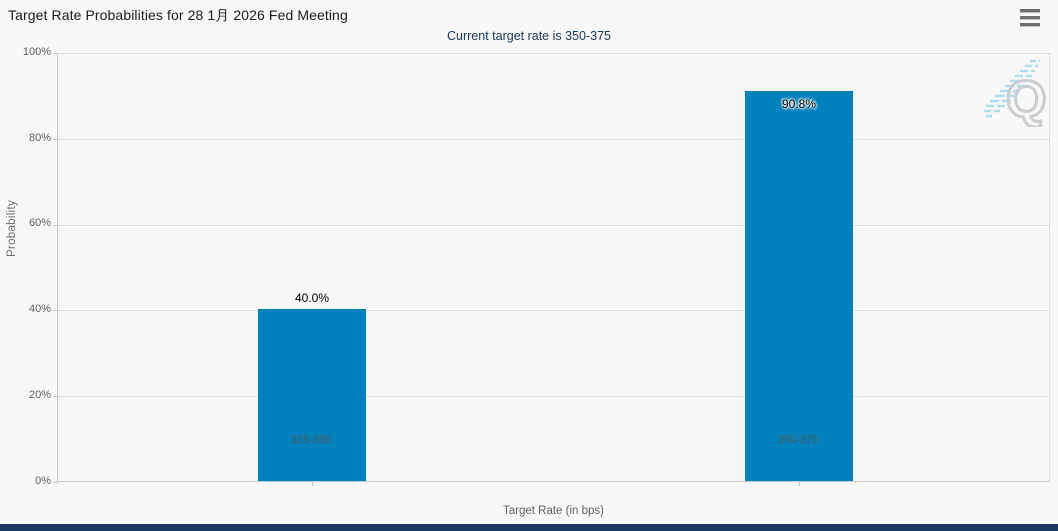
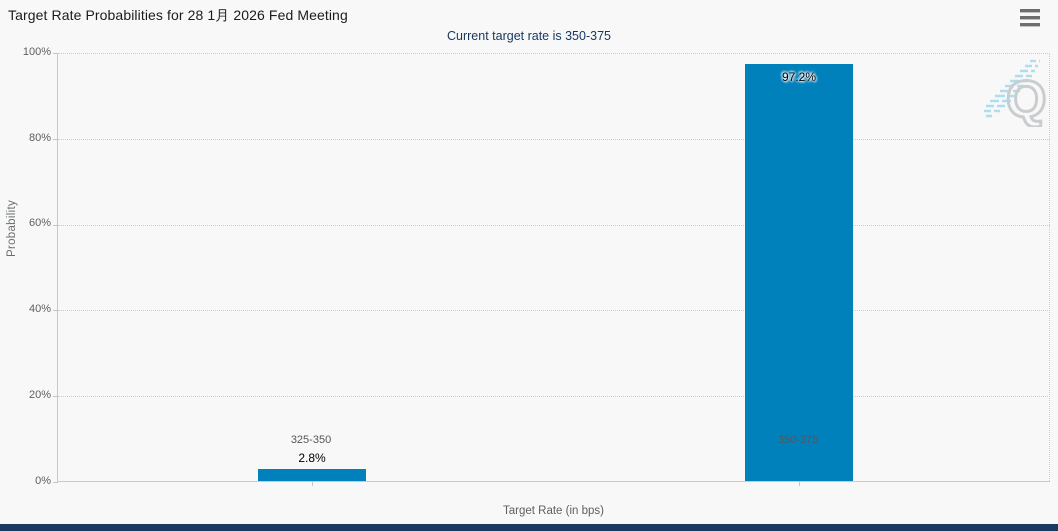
325-350: 40.0% -> 2.8%
350-375: 90.8% -> 97.2%
